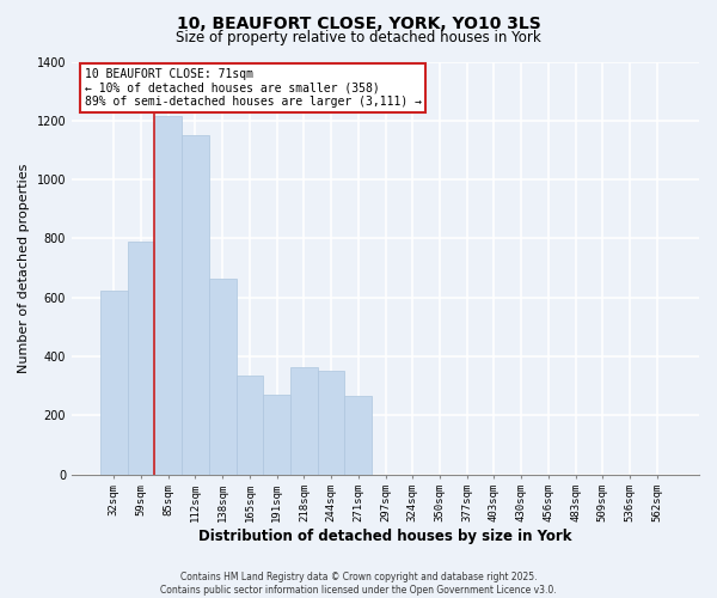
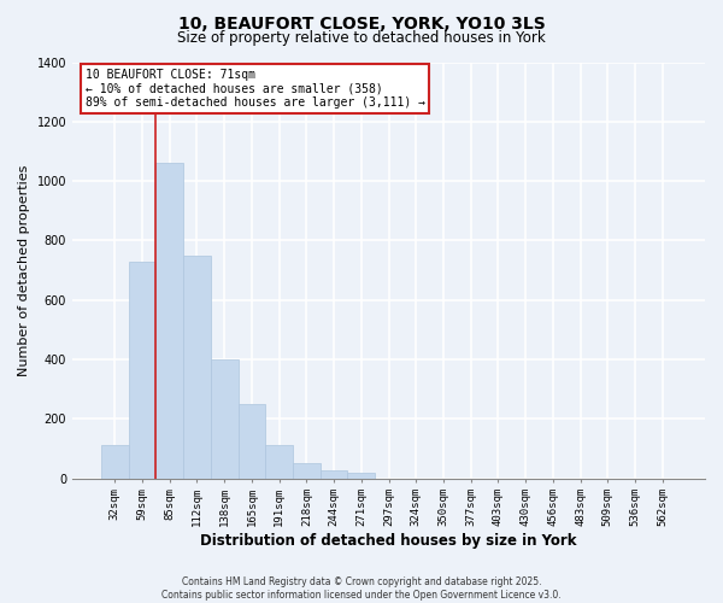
32sqm: 625 -> 110
59sqm: 790 -> 730
85sqm: 1215 -> 1060
112sqm: 1150 -> 750
138sqm: 665 -> 400
165sqm: 335 -> 248
191sqm: 270 -> 112
218sqm: 365 -> 50
244sqm: 350 -> 28
271sqm: 265 -> 18
